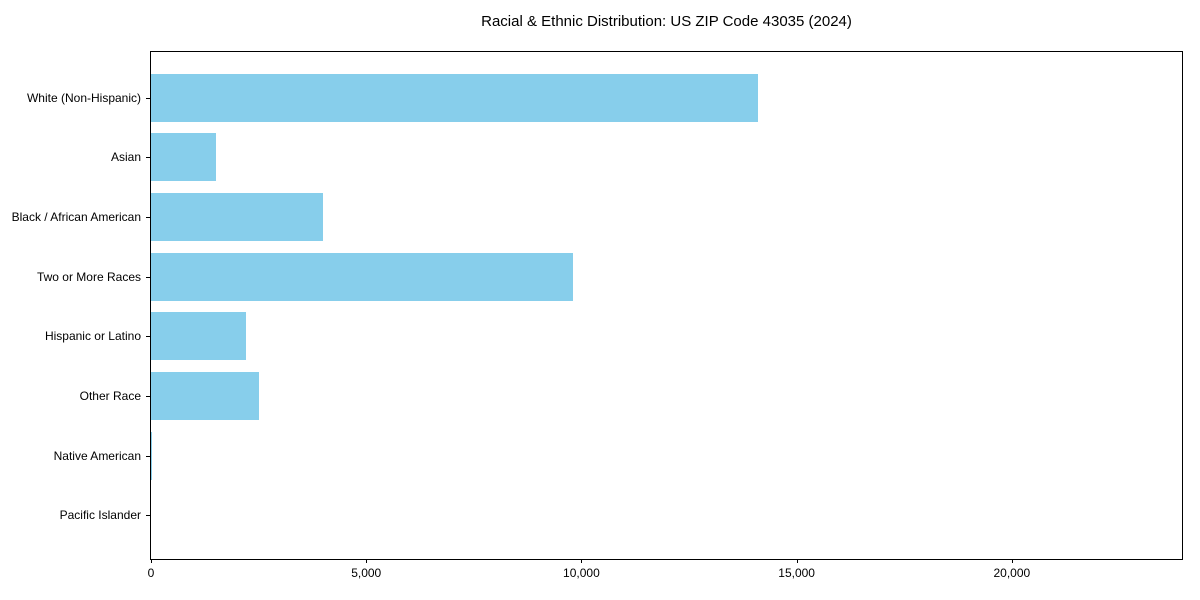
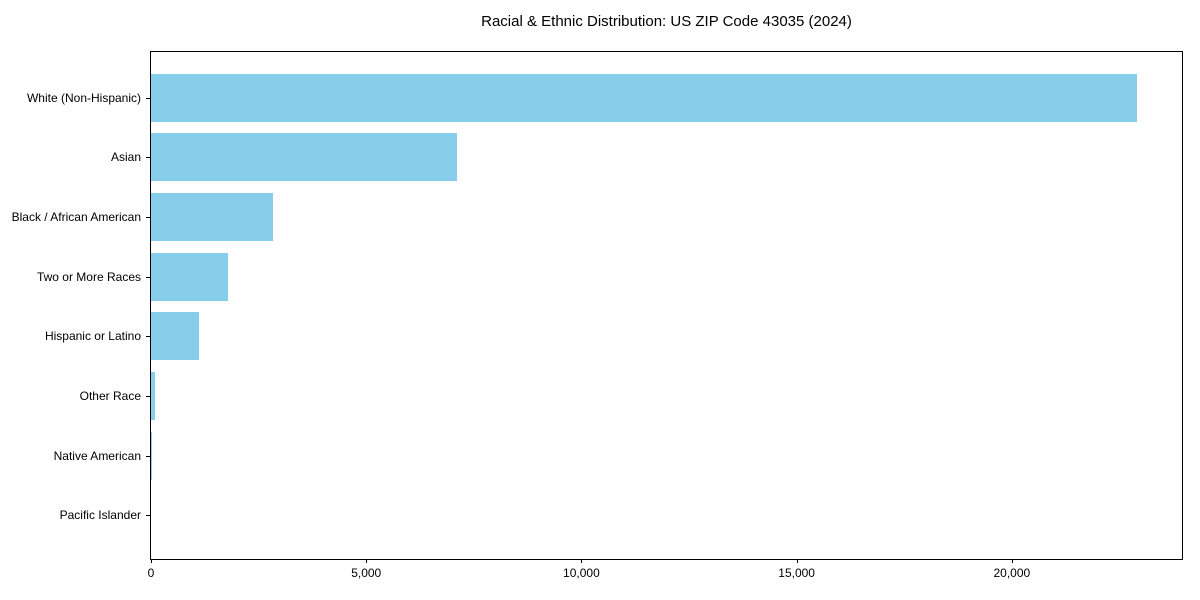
White (Non-Hispanic): 14100 -> 22900
Asian: 1500 -> 7100
Black / African American: 4000 -> 2800
Two or More Races: 9800 -> 1800
Hispanic or Latino: 2200 -> 1100
Other Race: 2500 -> 100
